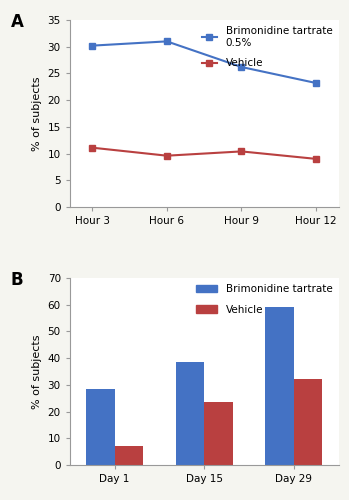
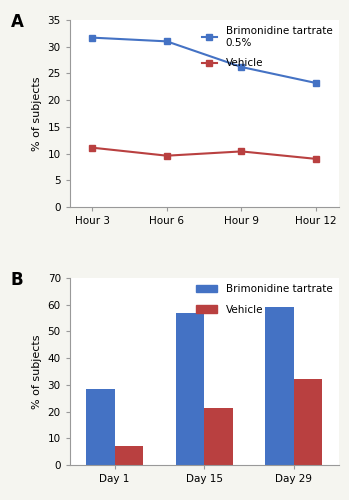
Brimonidine tartrate 0.5%/Hour 3: 30.2 -> 31.7
Brimonidine tartrate/Day 15: 38.5 -> 56.8
Vehicle/Day 15: 23.5 -> 21.2
